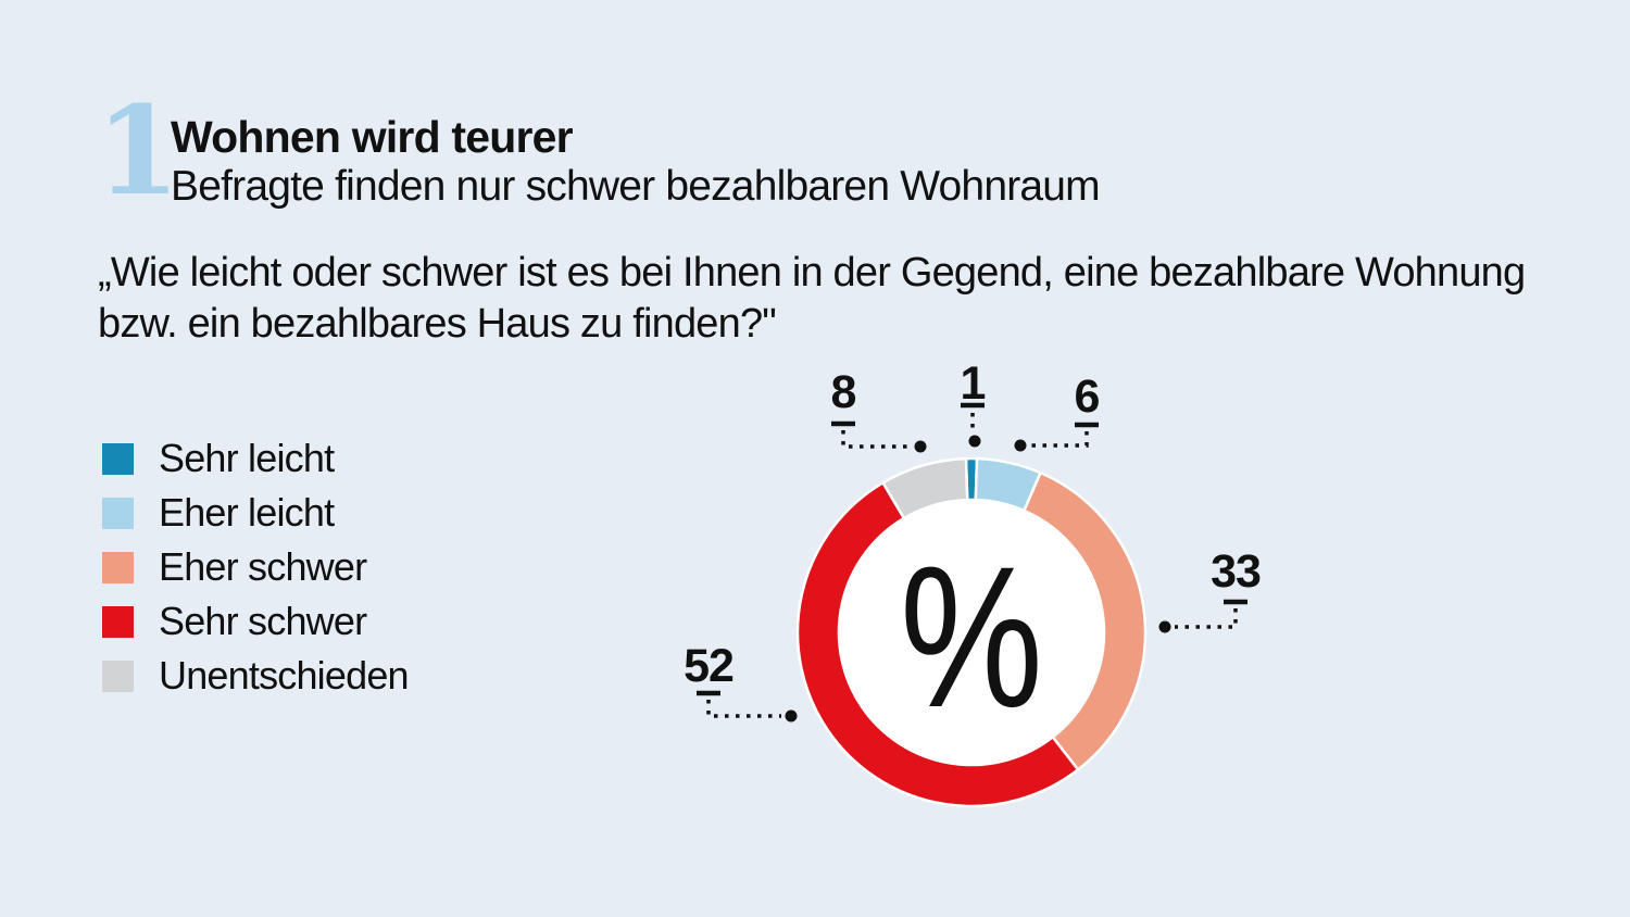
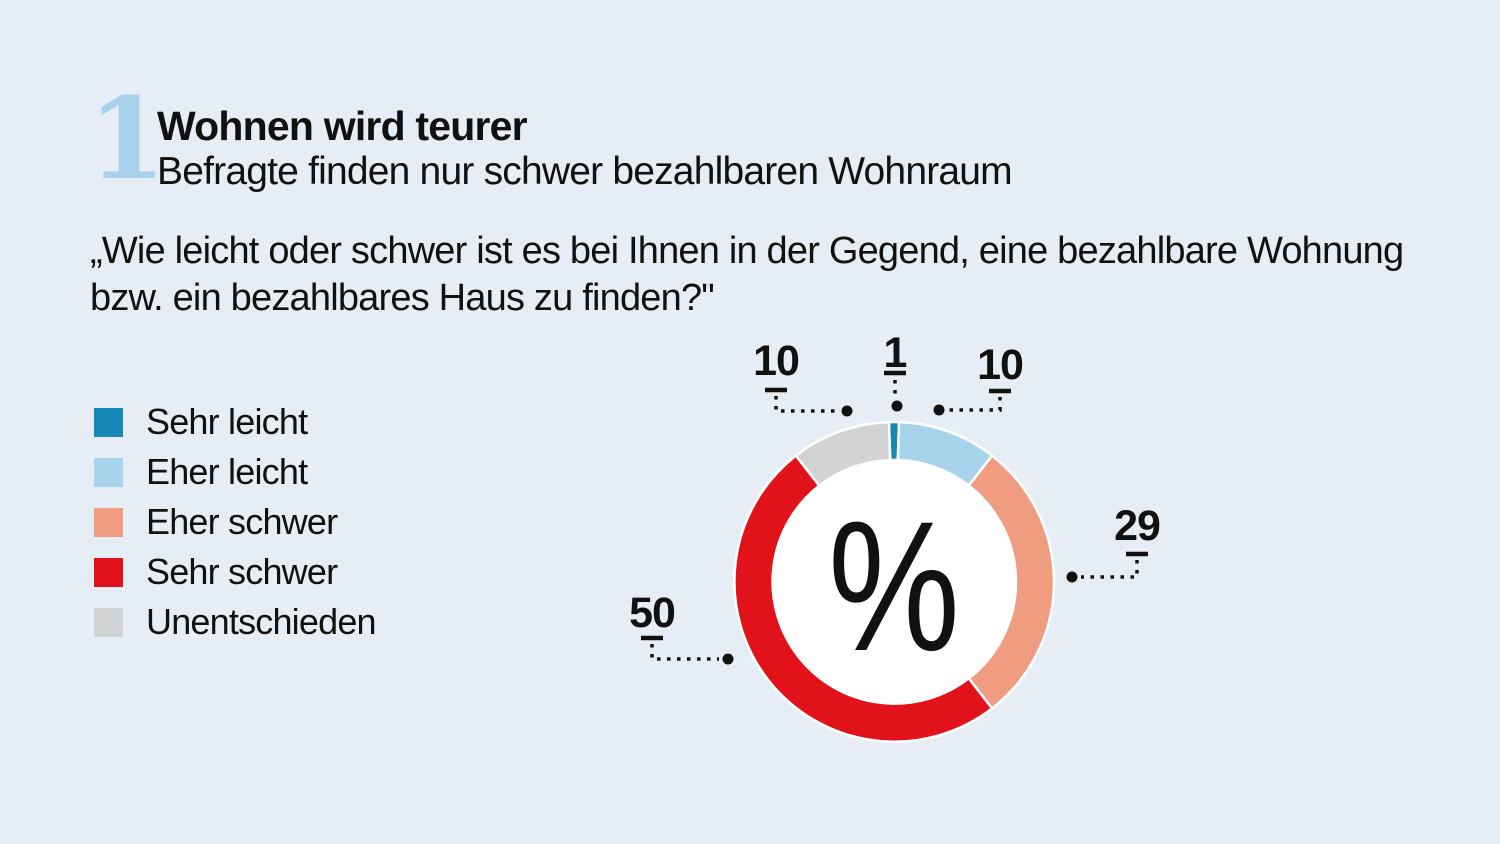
Eher leicht: 6 -> 10
Eher schwer: 33 -> 29
Sehr schwer: 52 -> 50
Unentschieden: 8 -> 10
